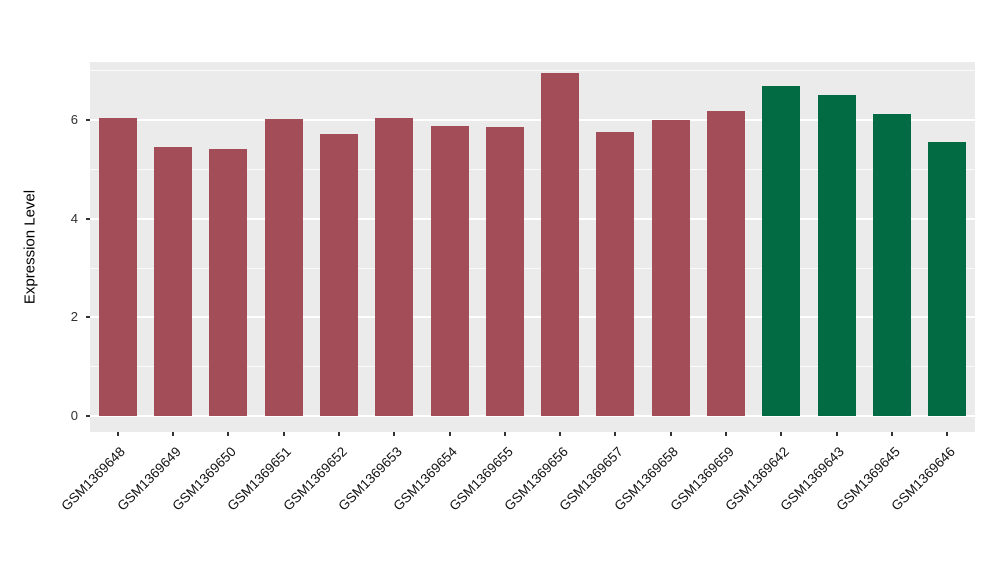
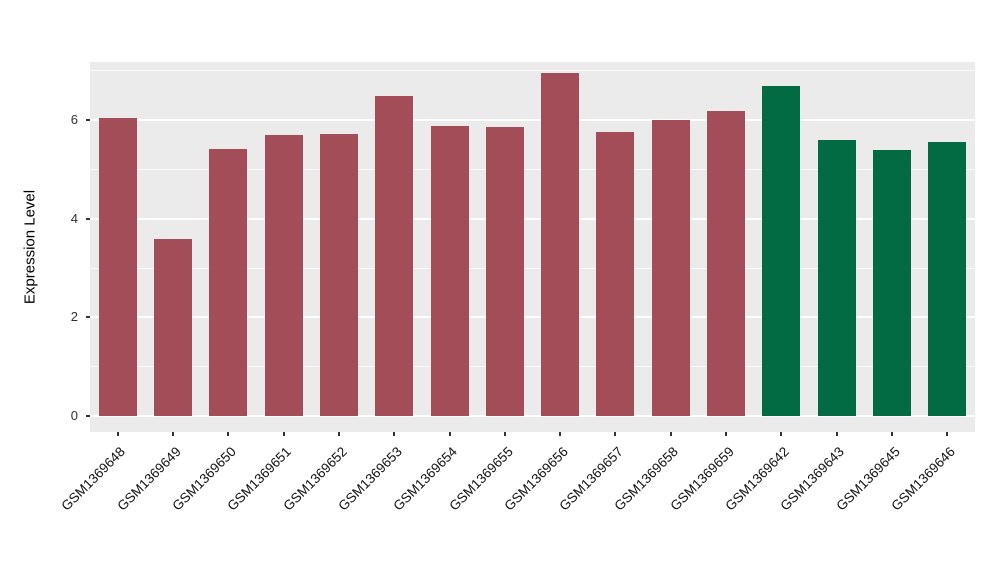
GSM1369649: 5.5 -> 3.6
GSM1369651: 6.0 -> 5.7
GSM1369653: 6.0 -> 6.5
GSM1369643: 6.5 -> 5.6
GSM1369645: 6.1 -> 5.4
